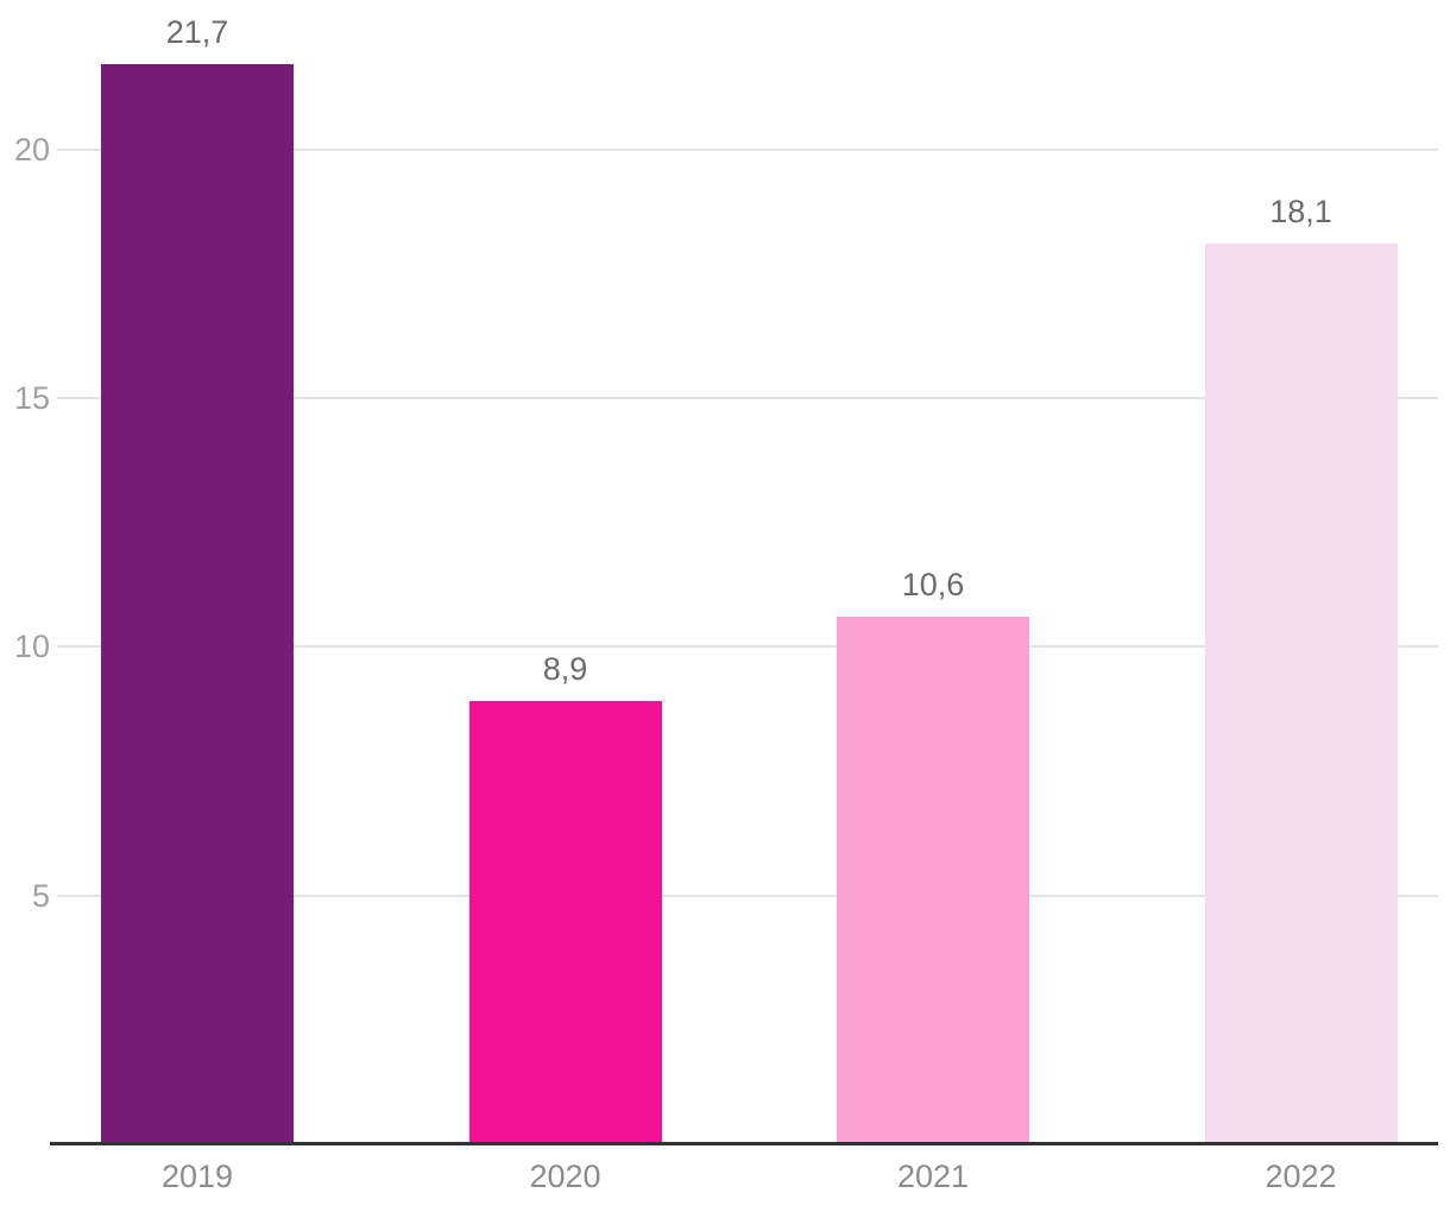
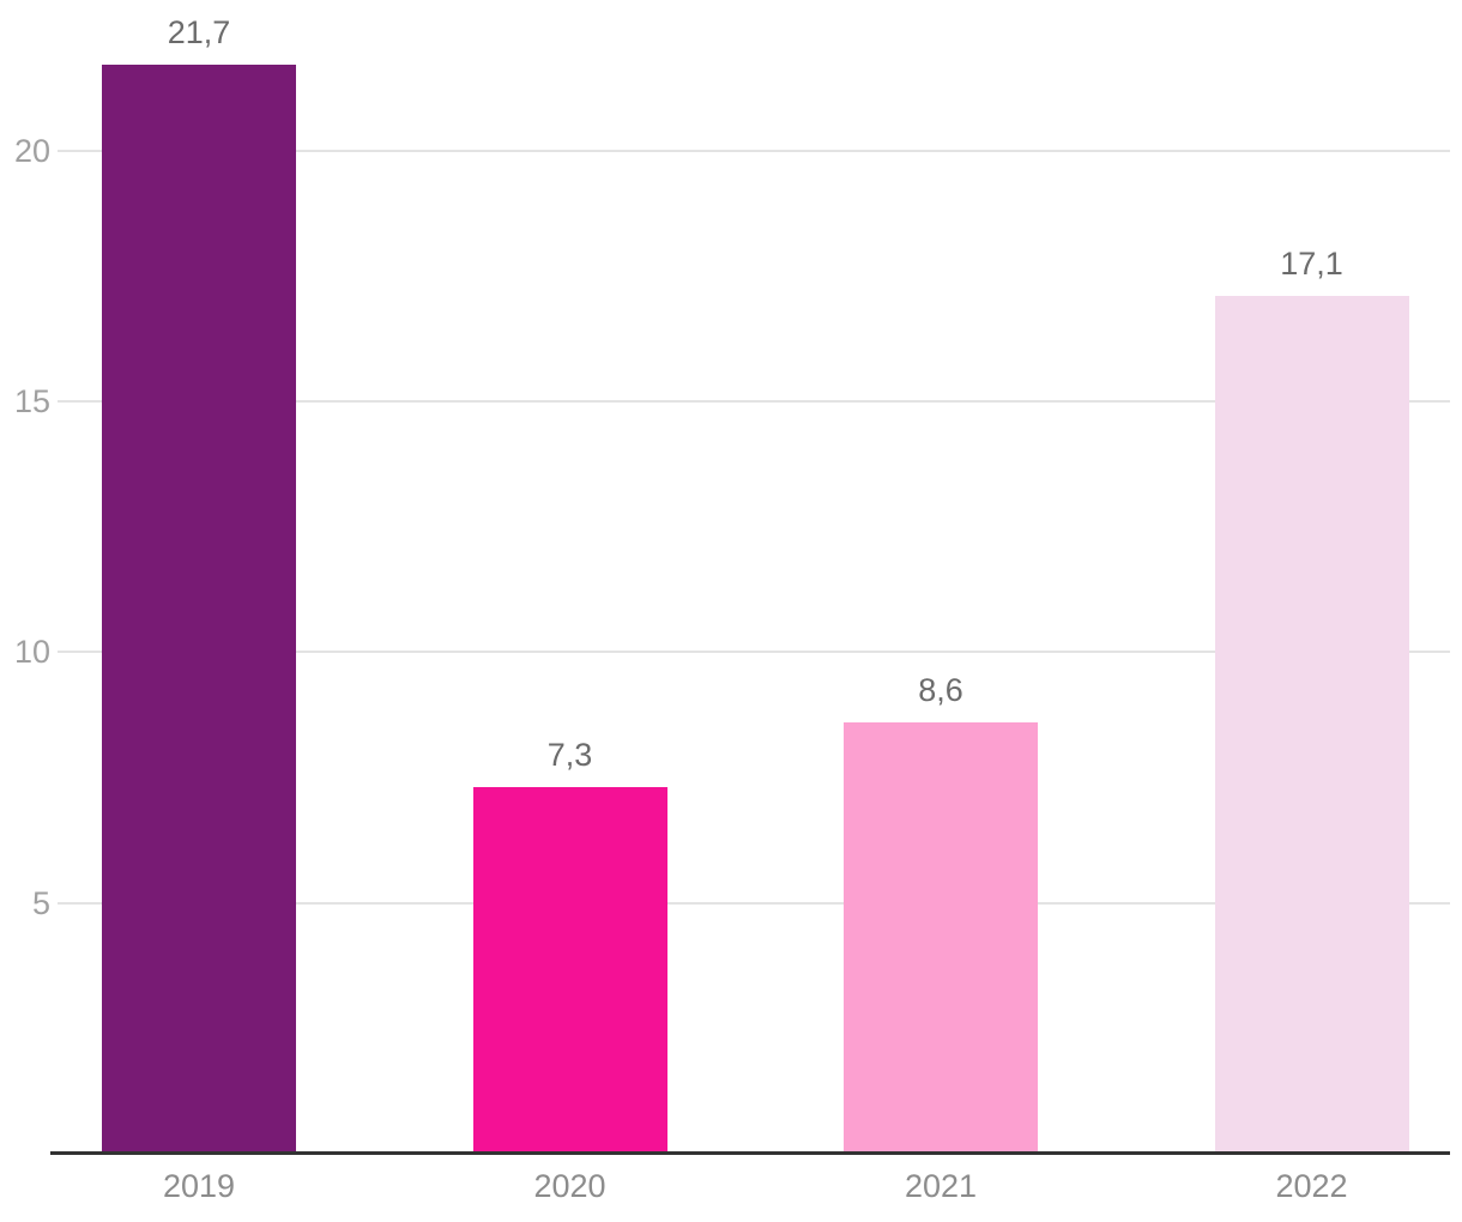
2020: 8,9 -> 7,3
2021: 10,6 -> 8,6
2022: 18,1 -> 17,1
